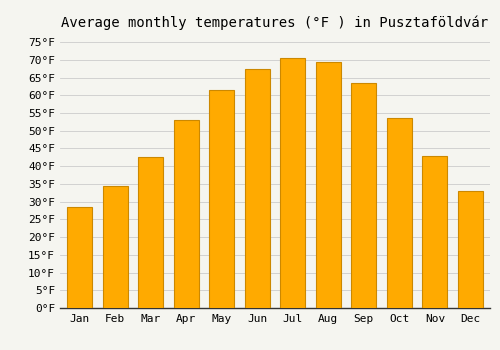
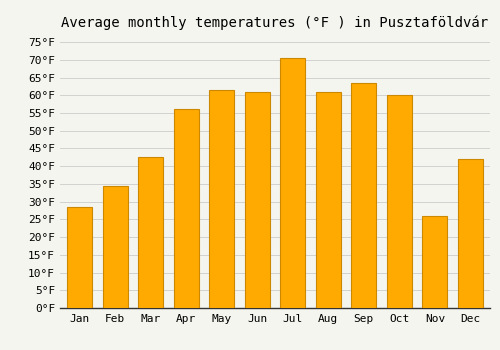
Apr: 53.0°F -> 56.0°F
Jun: 67.5°F -> 61.0°F
Aug: 69.5°F -> 61.0°F
Oct: 53.5°F -> 60.0°F
Nov: 43.0°F -> 26.0°F
Dec: 33.0°F -> 42.0°F
